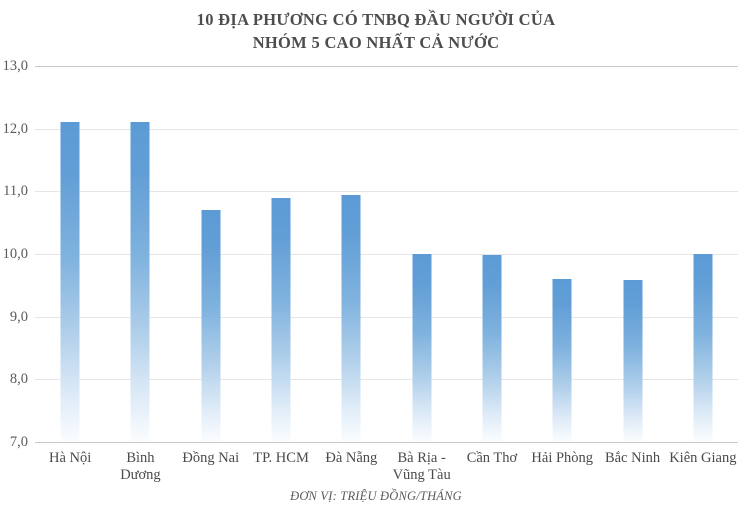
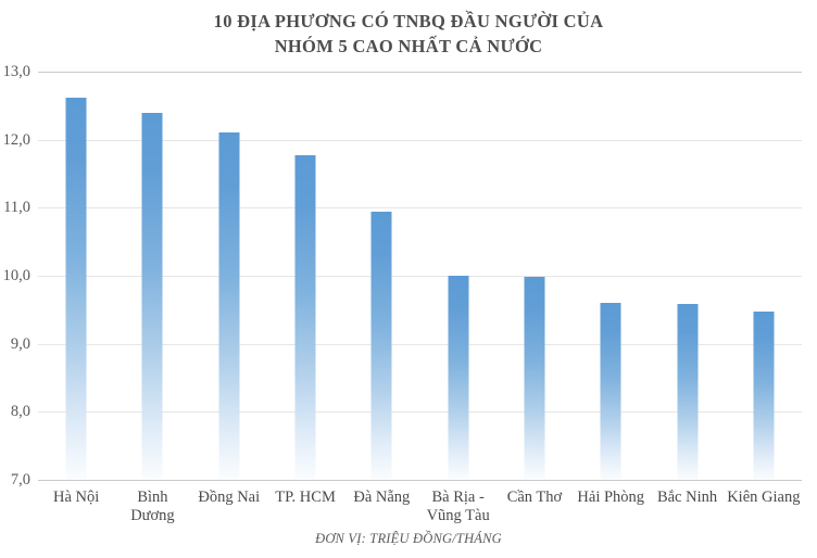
Hà Nội: 12,1 -> 12,6
Bình Dương: 12,1 -> 12,4
Đồng Nai: 10,7 -> 12,1
TP. HCM: 10,9 -> 11,8
Kiên Giang: 10,0 -> 9,5
